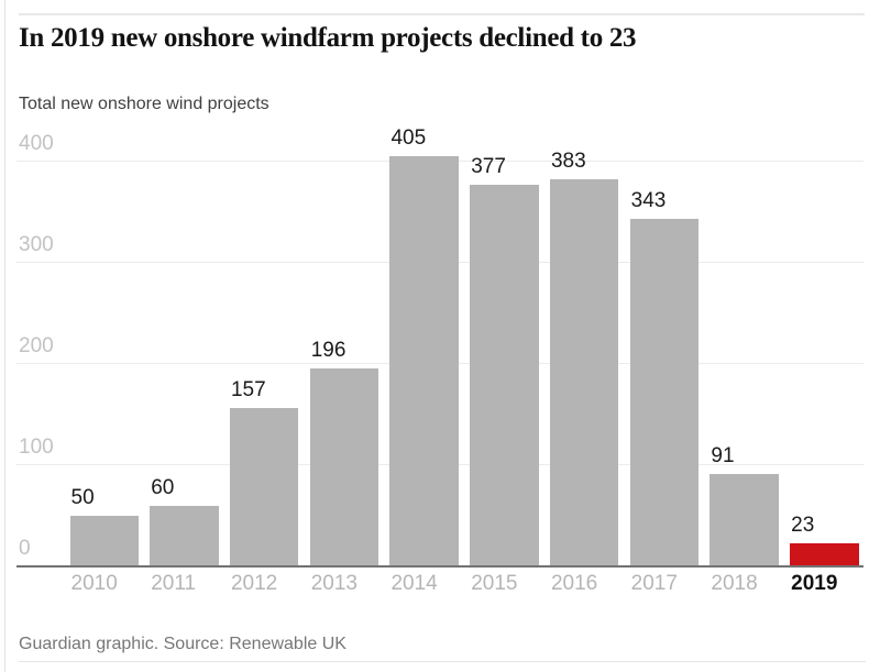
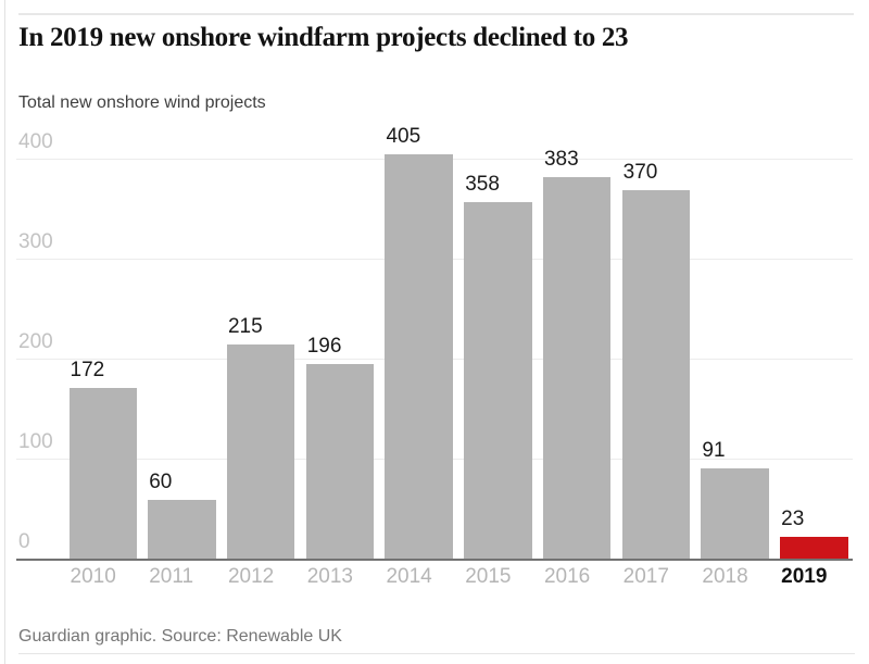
2010: 50 -> 172
2012: 157 -> 215
2015: 377 -> 358
2017: 343 -> 370
